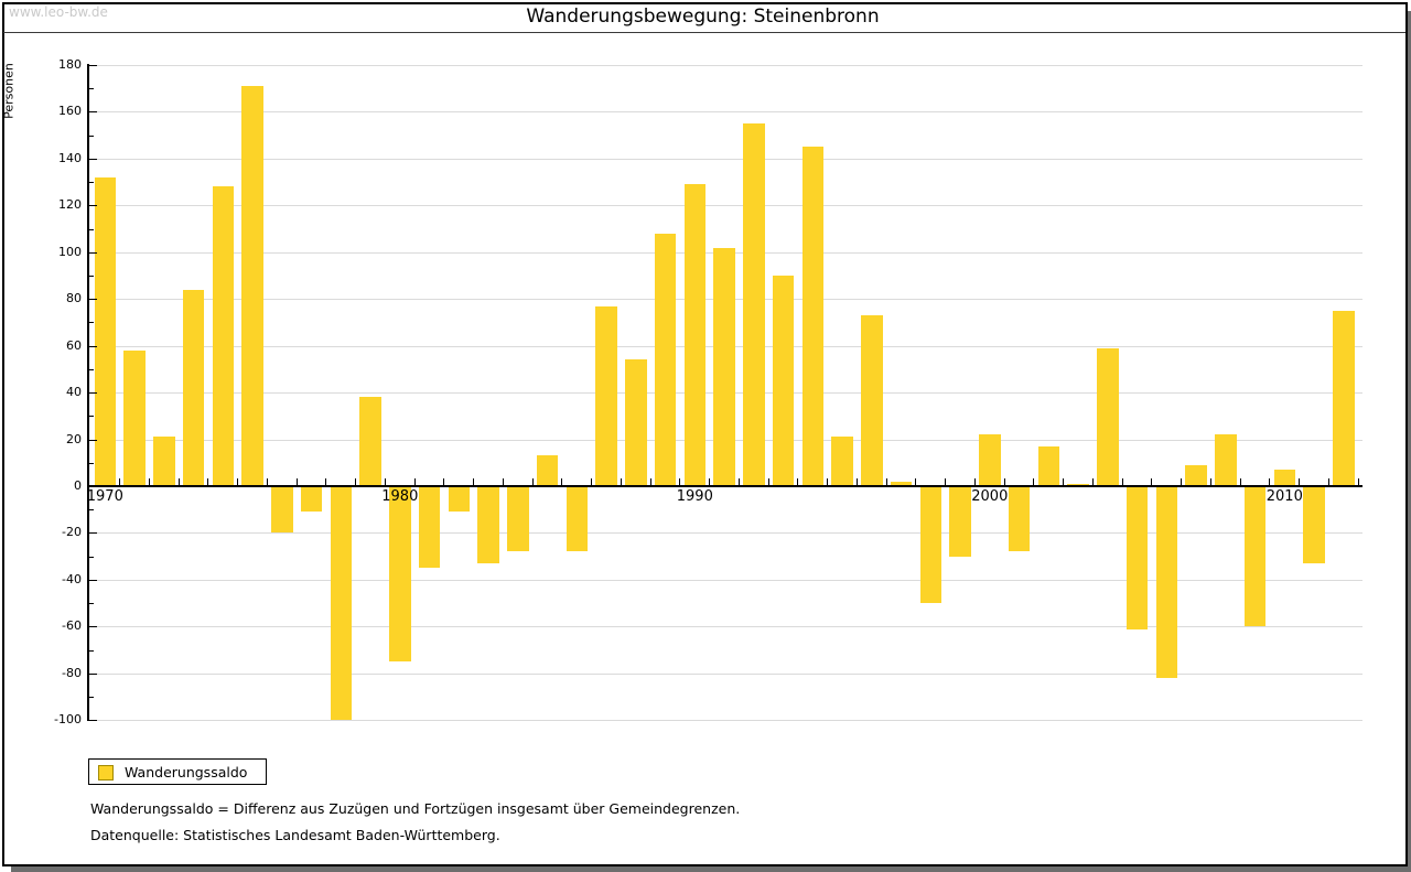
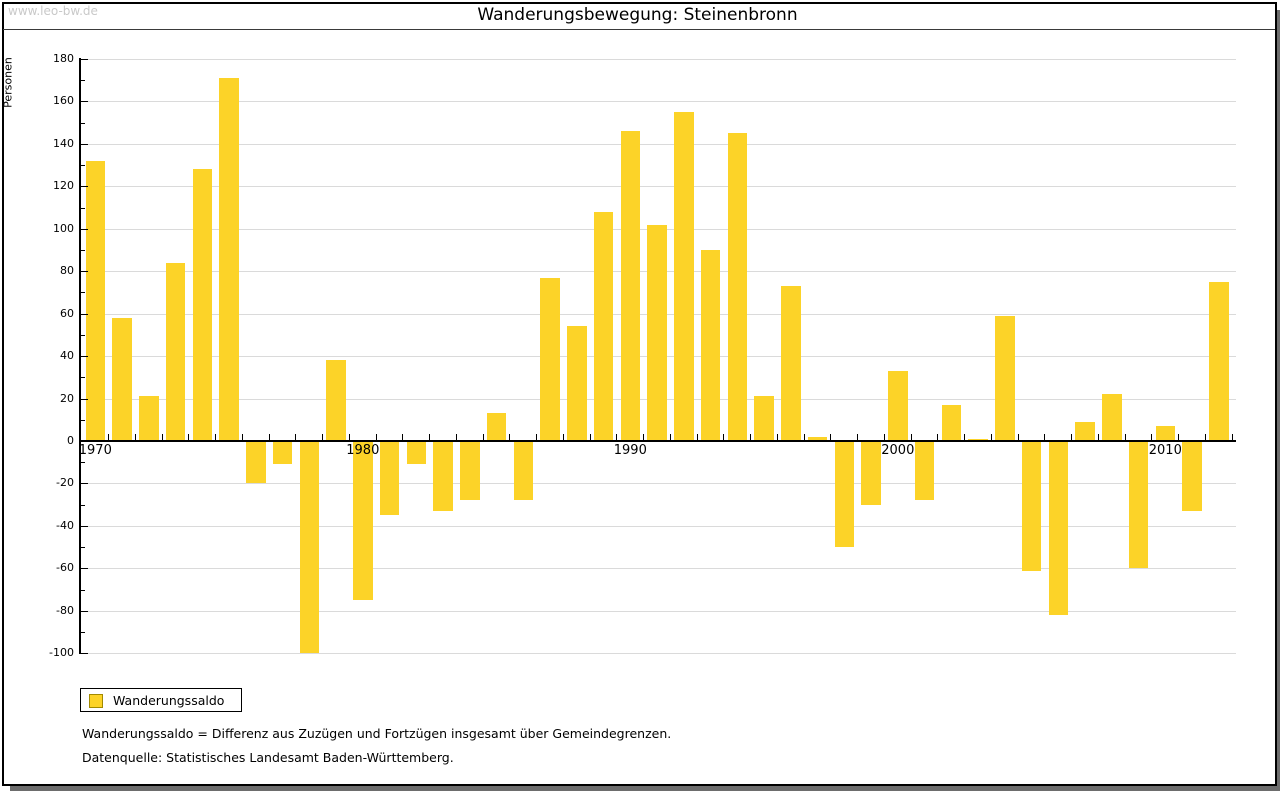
1990: 129 -> 146
2000: 22 -> 33
